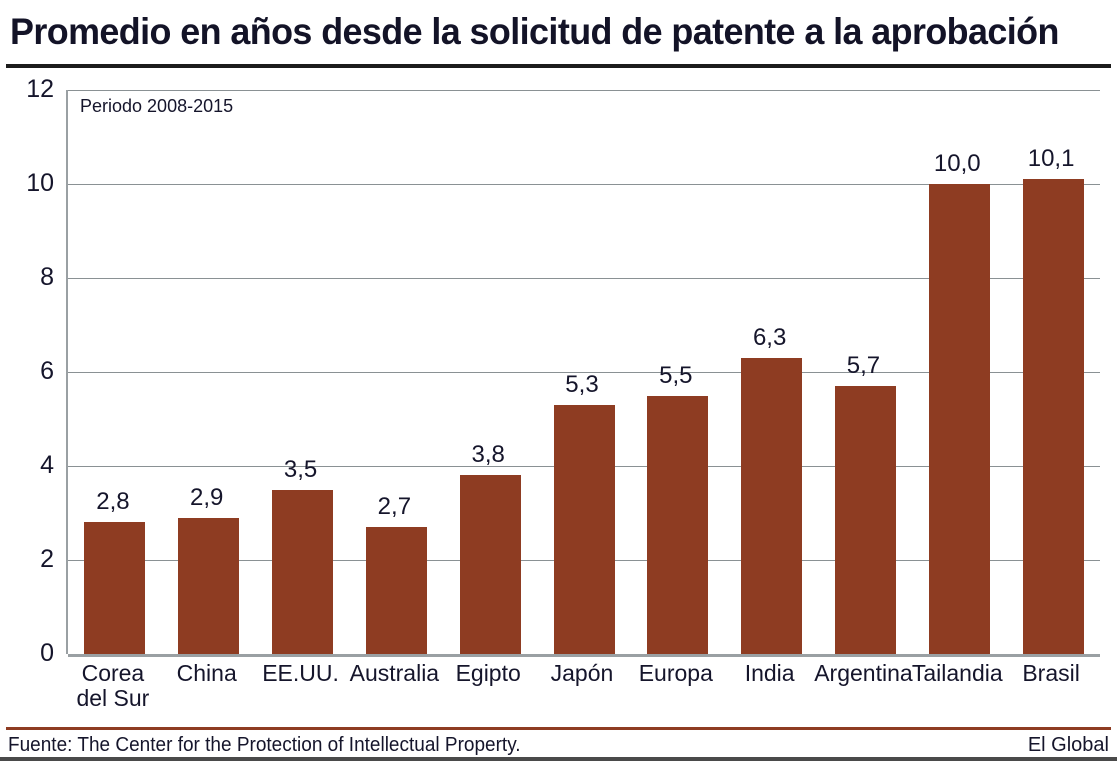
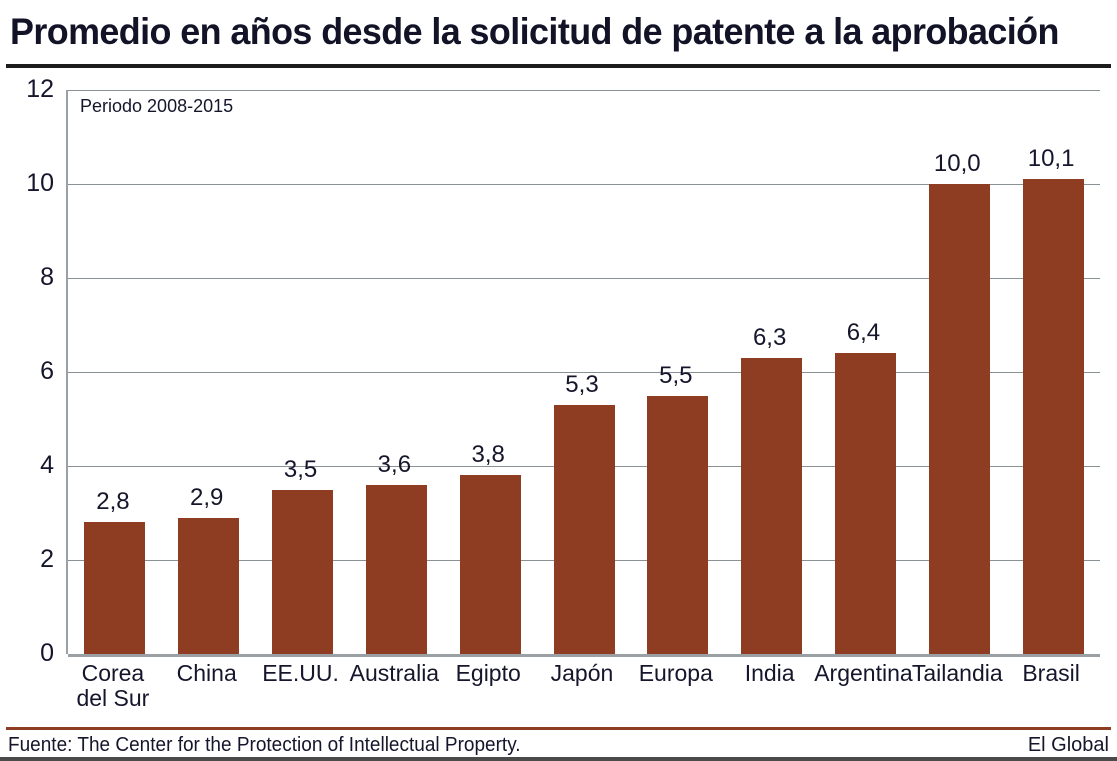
Australia: 2,7 -> 3,6
Argentina: 5,7 -> 6,4
